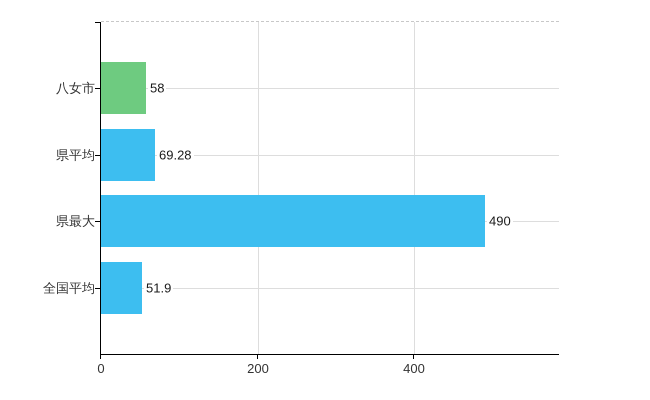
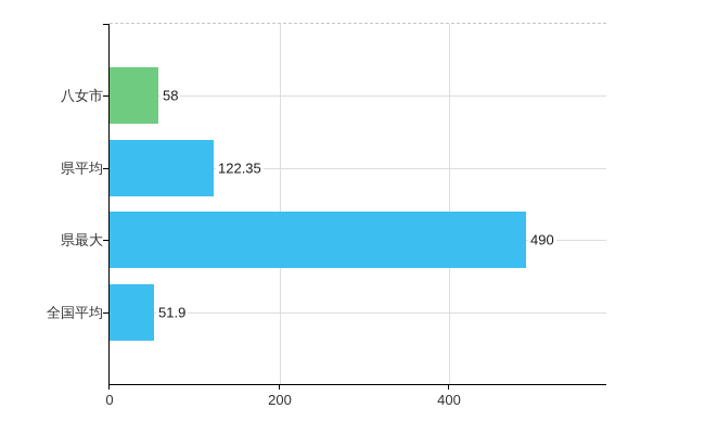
県平均: 69.28 -> 122.35
